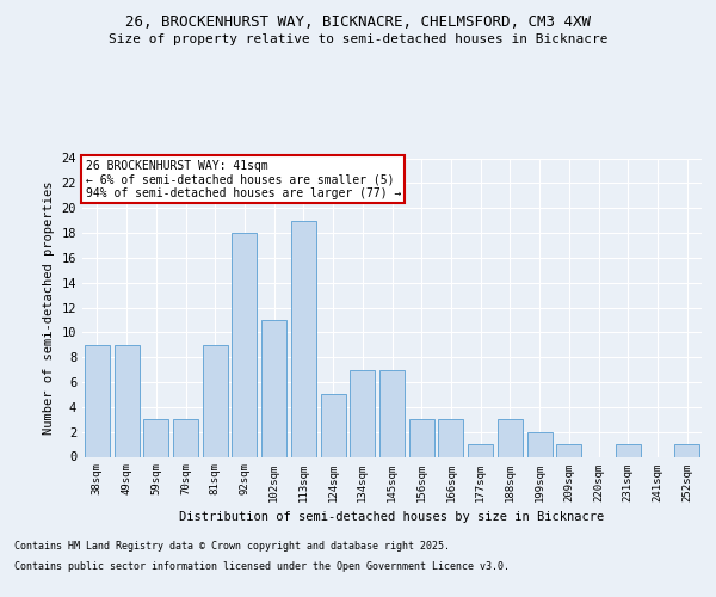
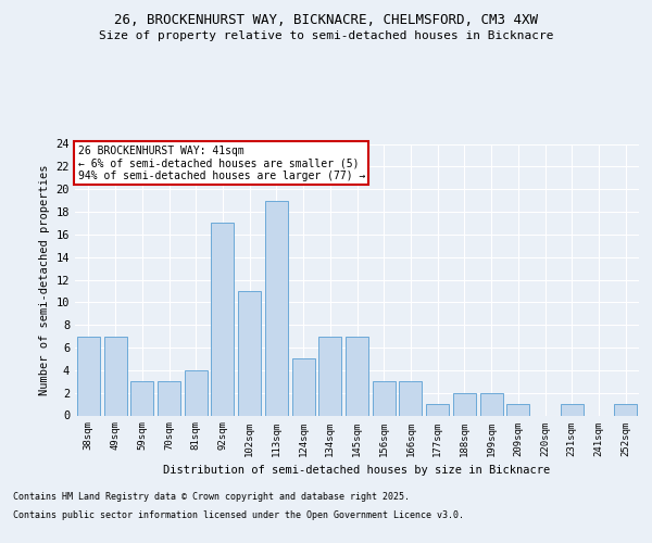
38sqm: 9 -> 7
49sqm: 9 -> 7
81sqm: 9 -> 4
92sqm: 18 -> 17
188sqm: 3 -> 2
